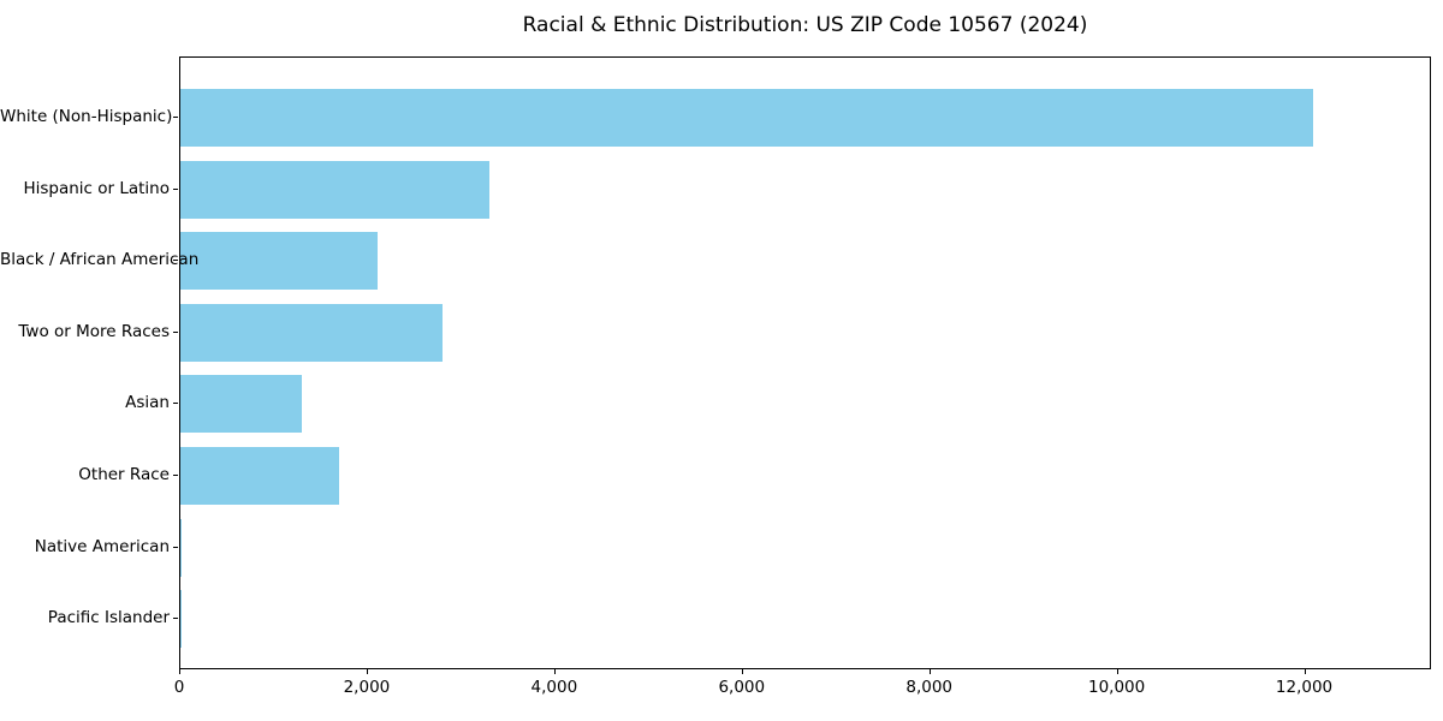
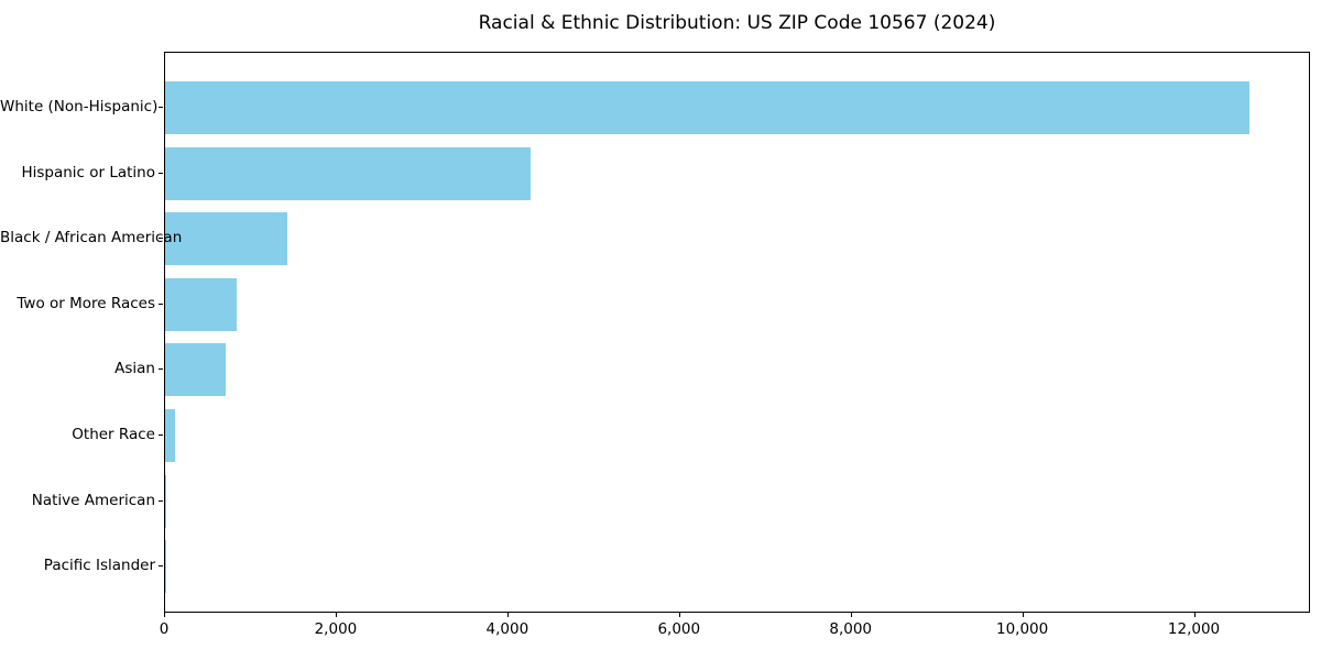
White (Non-Hispanic): 12100 -> 12600
Hispanic or Latino: 3300 -> 4300
Black / African American: 2100 -> 1400
Two or More Races: 2800 -> 800
Asian: 1300 -> 700
Other Race: 1700 -> 100
